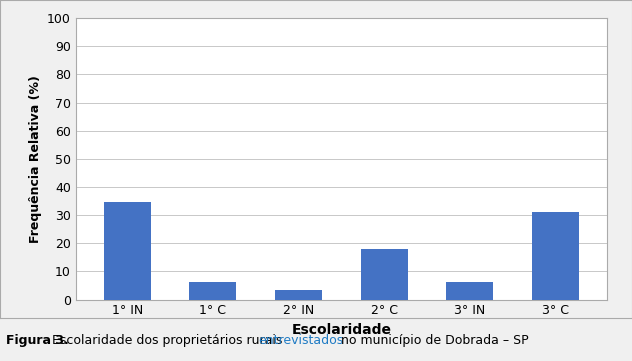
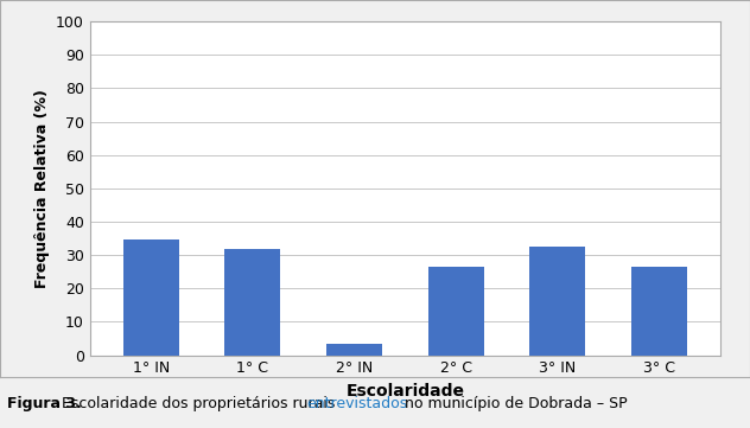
1° C: 6.2 -> 32.0
2° C: 17.9 -> 26.5
3° IN: 6.2 -> 32.5
3° C: 31.0 -> 26.5
